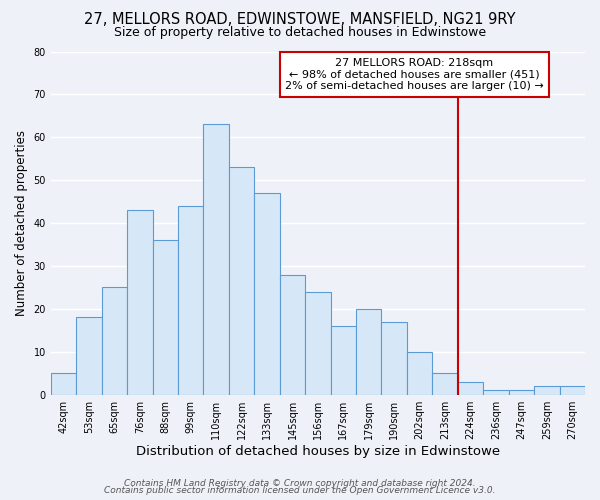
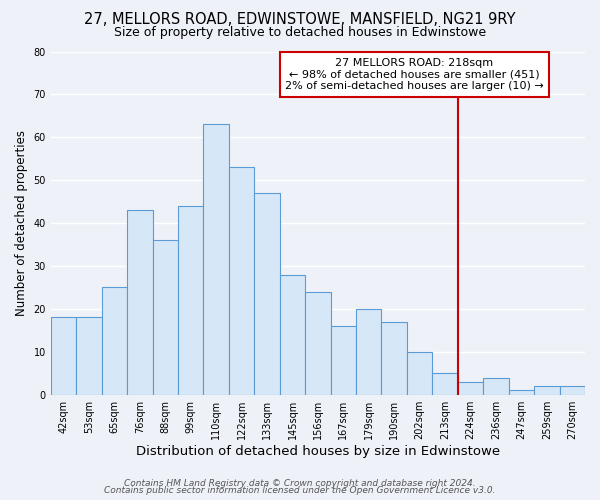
42sqm: 5 -> 18
236sqm: 1 -> 4
